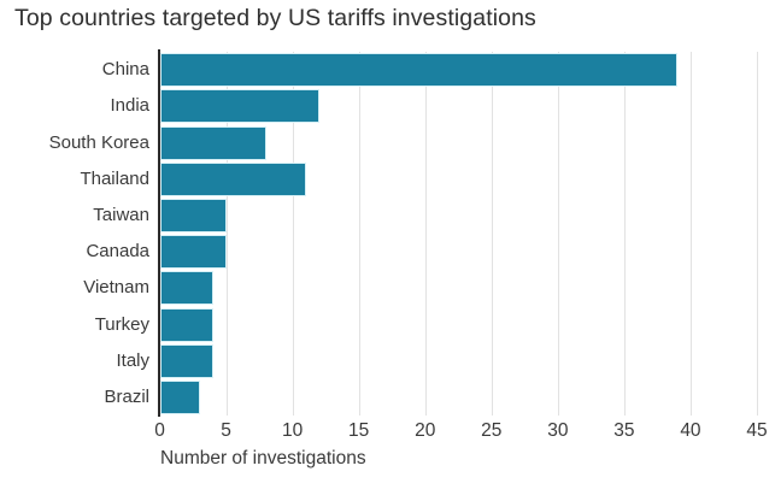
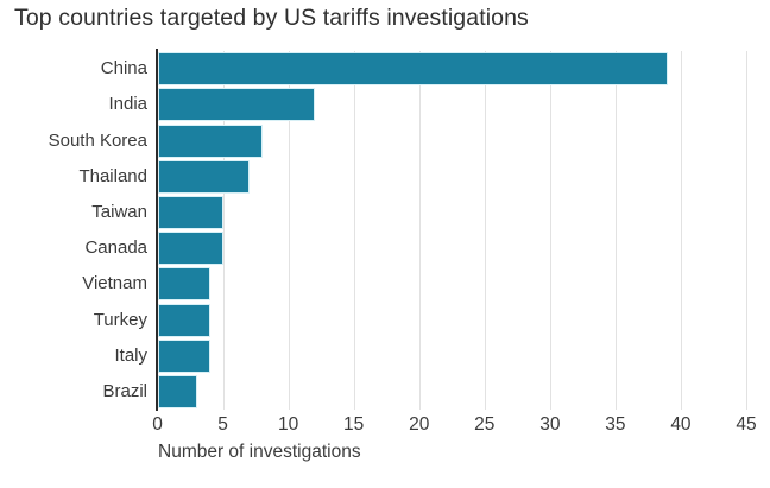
Thailand: 11 -> 7
